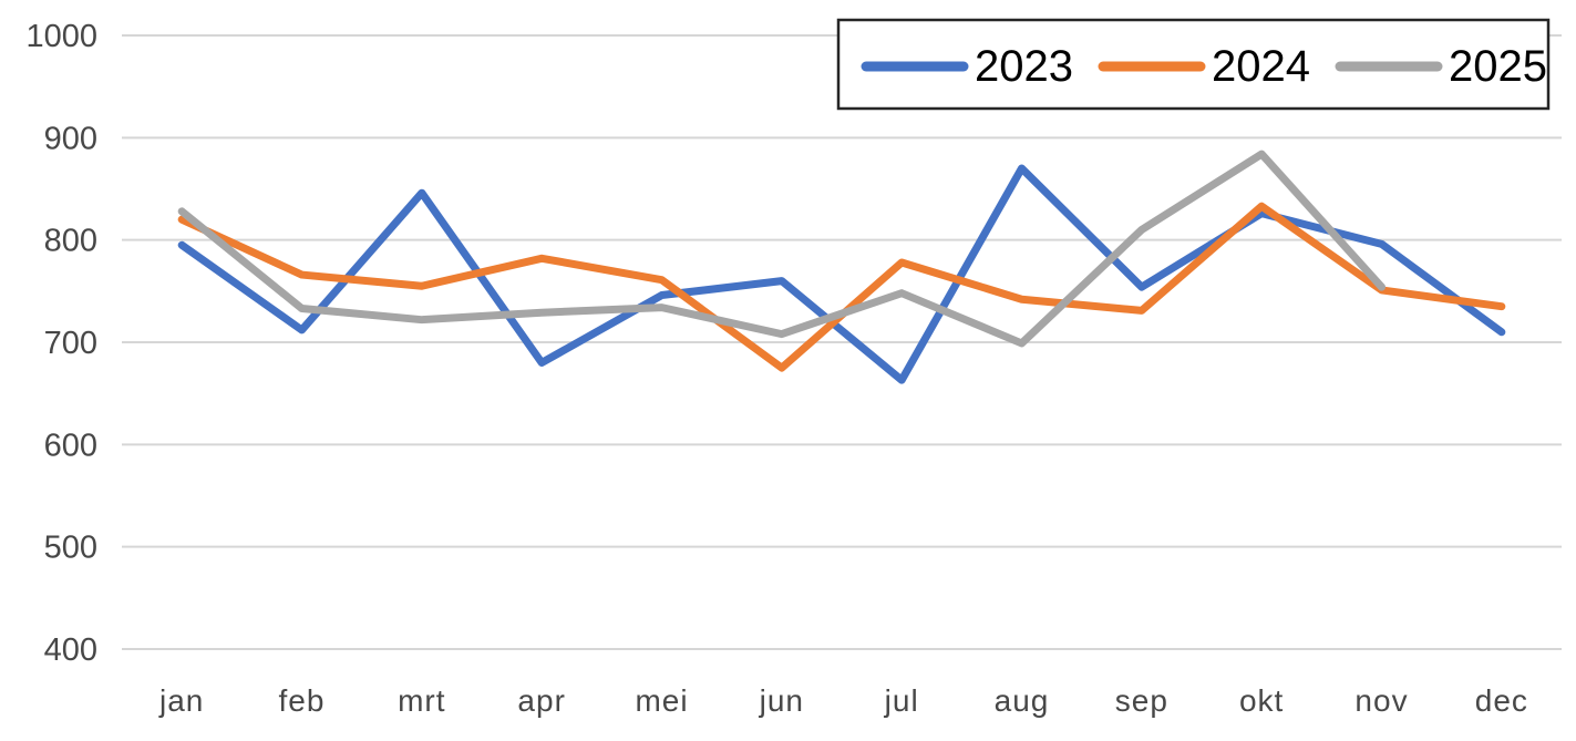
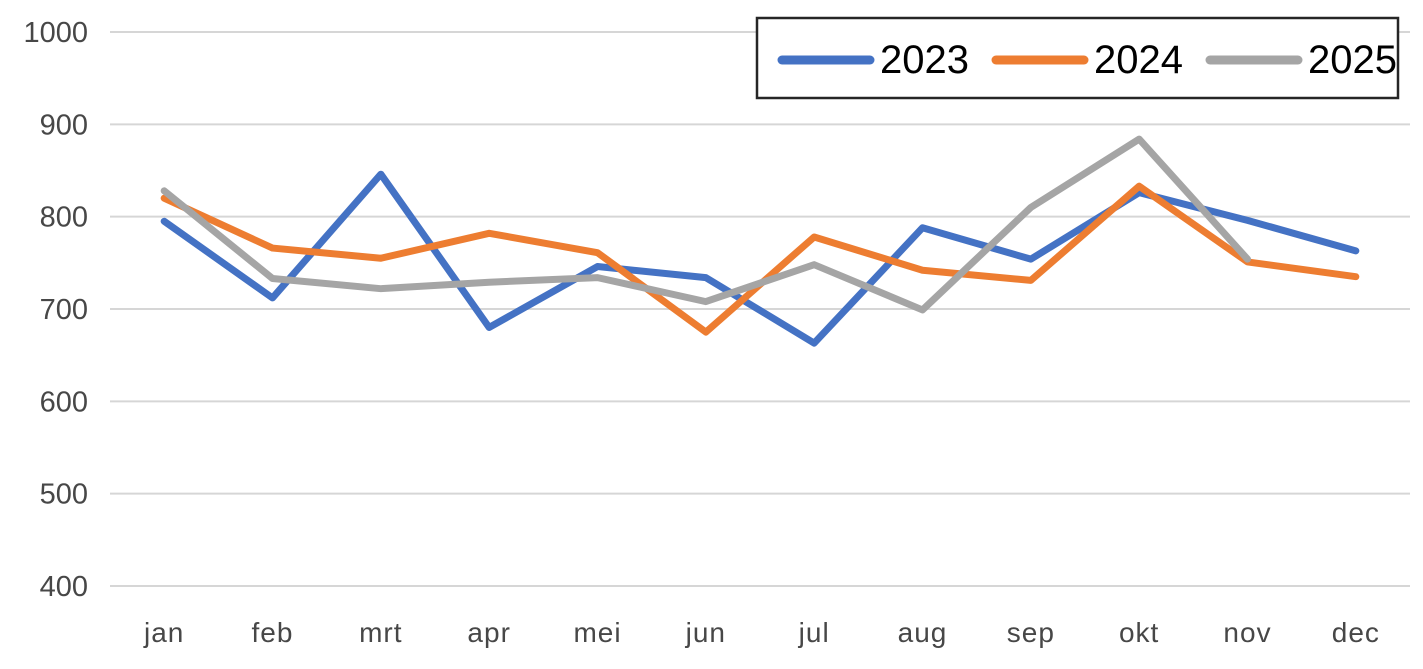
2023/jun: 760 -> 730
2023/aug: 870 -> 790
2023/dec: 710 -> 760
